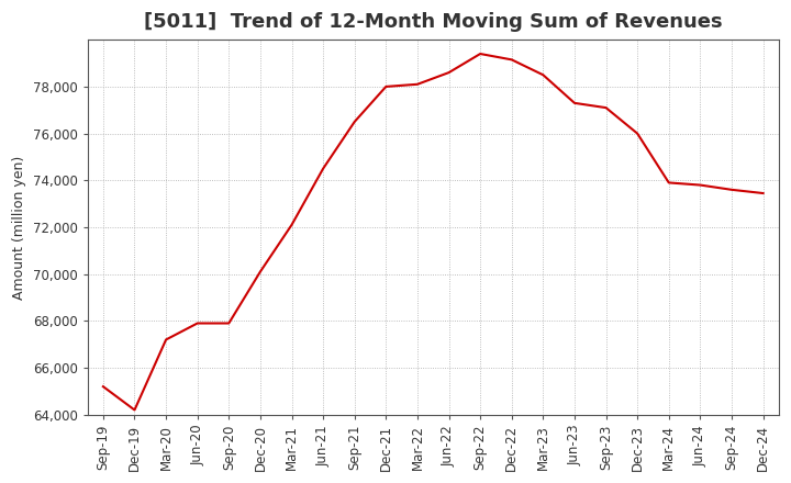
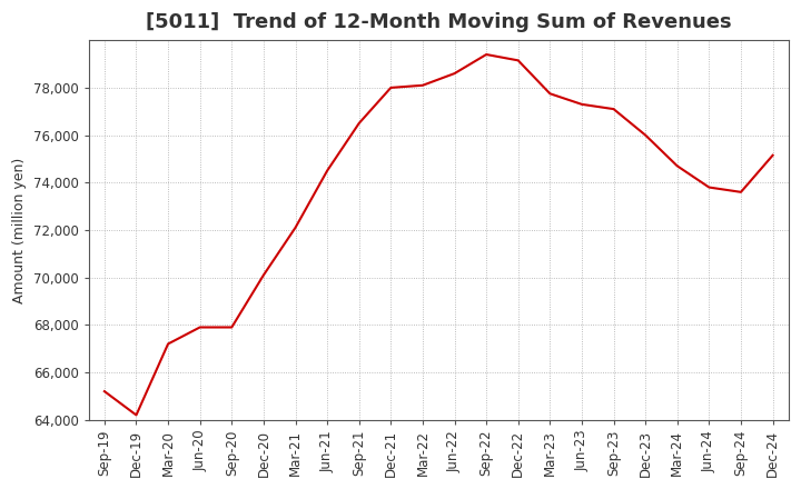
Mar-23: 78,500 -> 77,750
Mar-24: 73,900 -> 74,700
Dec-24: 73,450 -> 75,150
